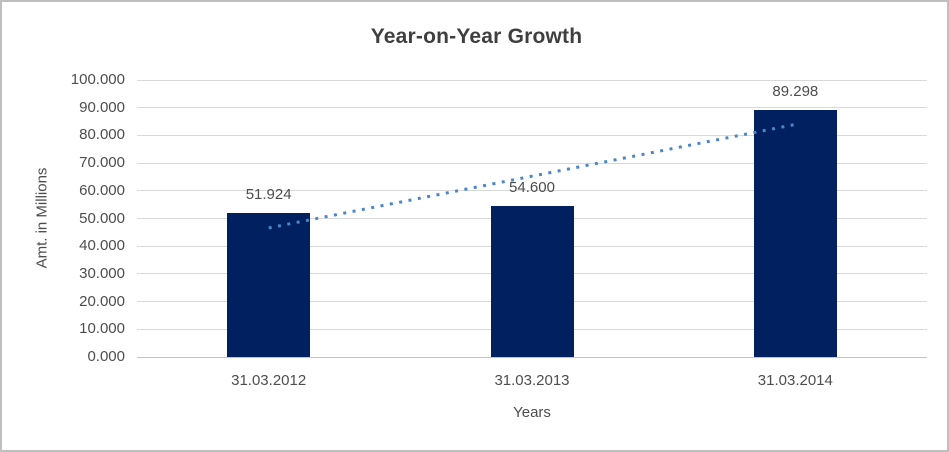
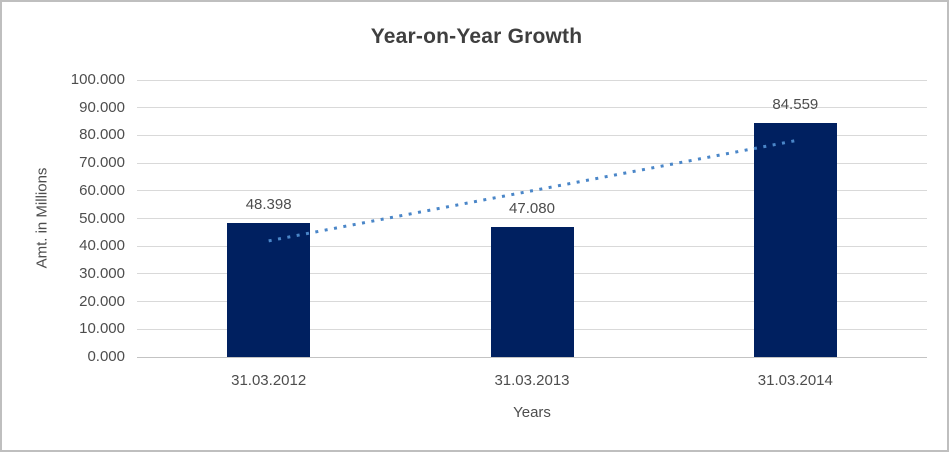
31.03.2012: 51.924 -> 48.398
31.03.2013: 54.600 -> 47.080
31.03.2014: 89.298 -> 84.559
